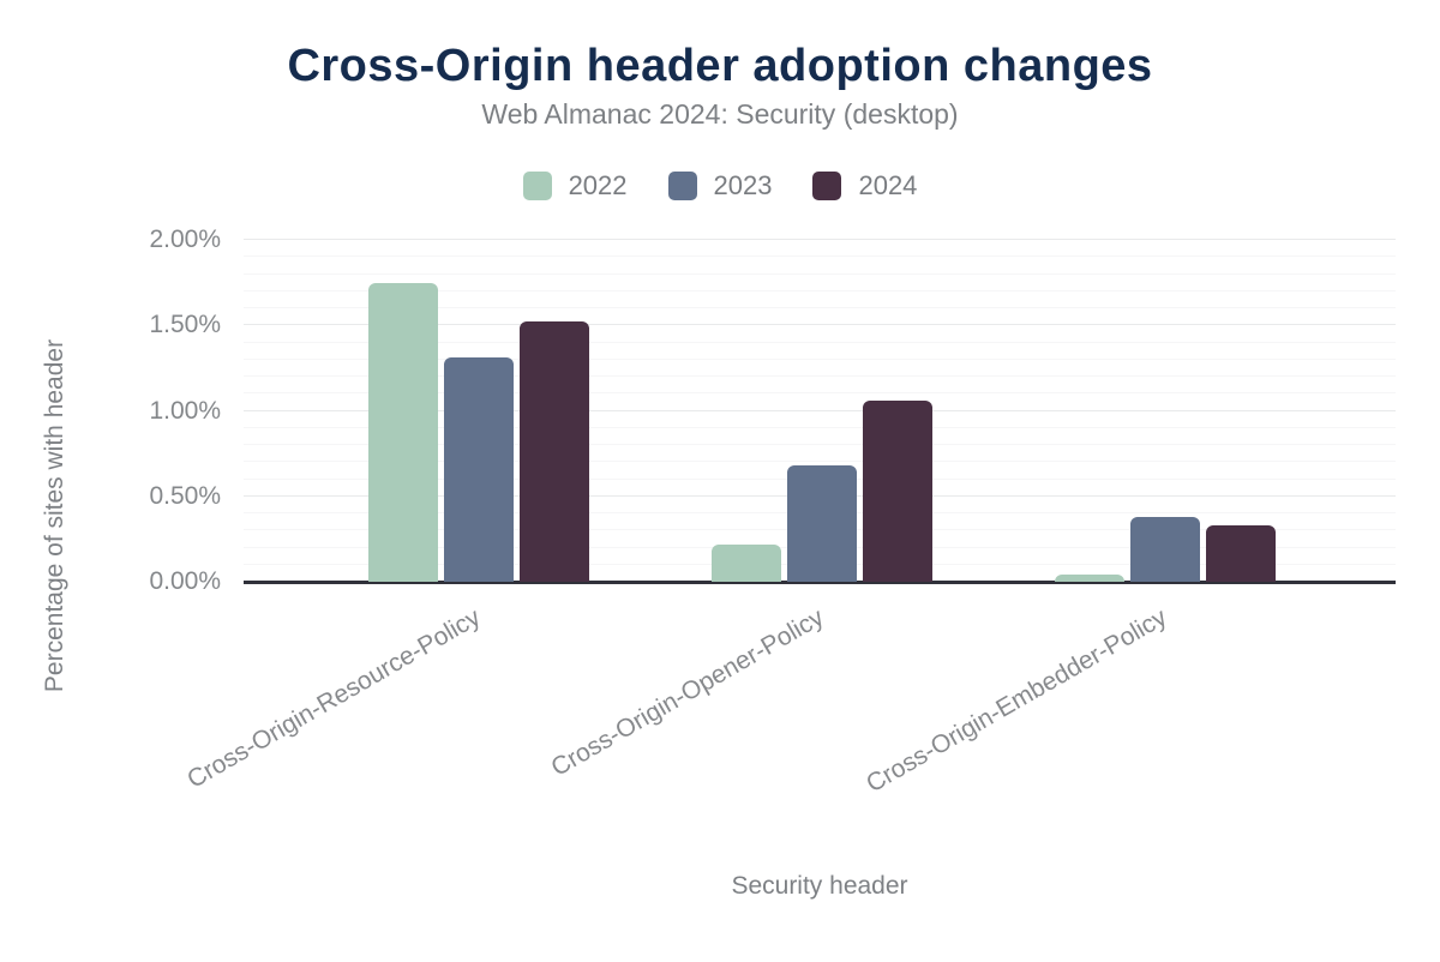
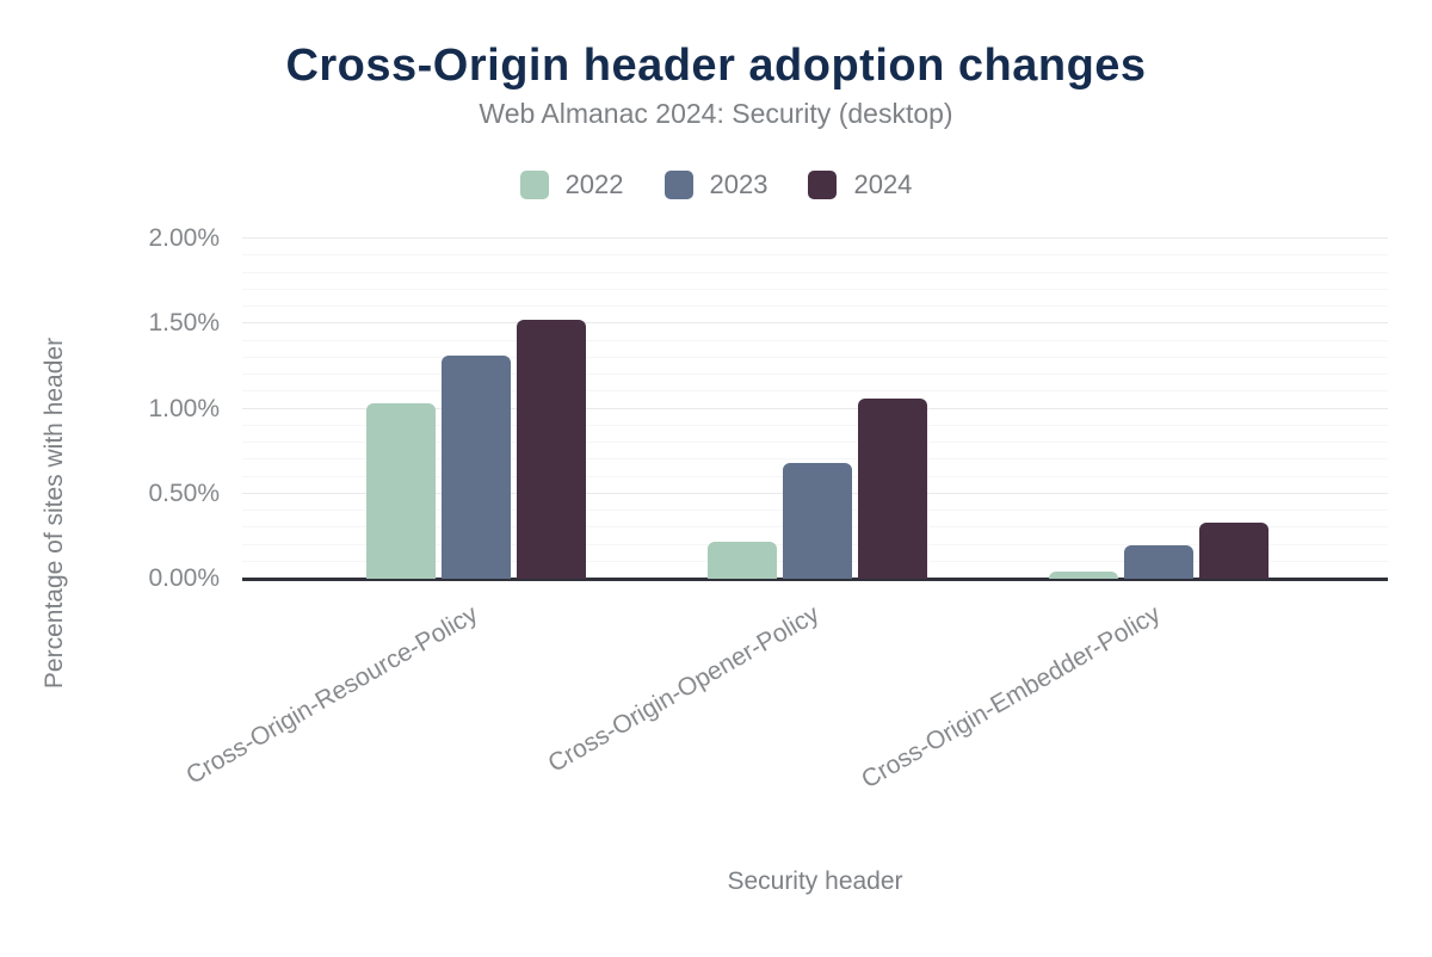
2022/Cross-Origin-Resource-Policy: 1.75% -> 1.03%
2023/Cross-Origin-Embedder-Policy: 0.38% -> 0.20%
